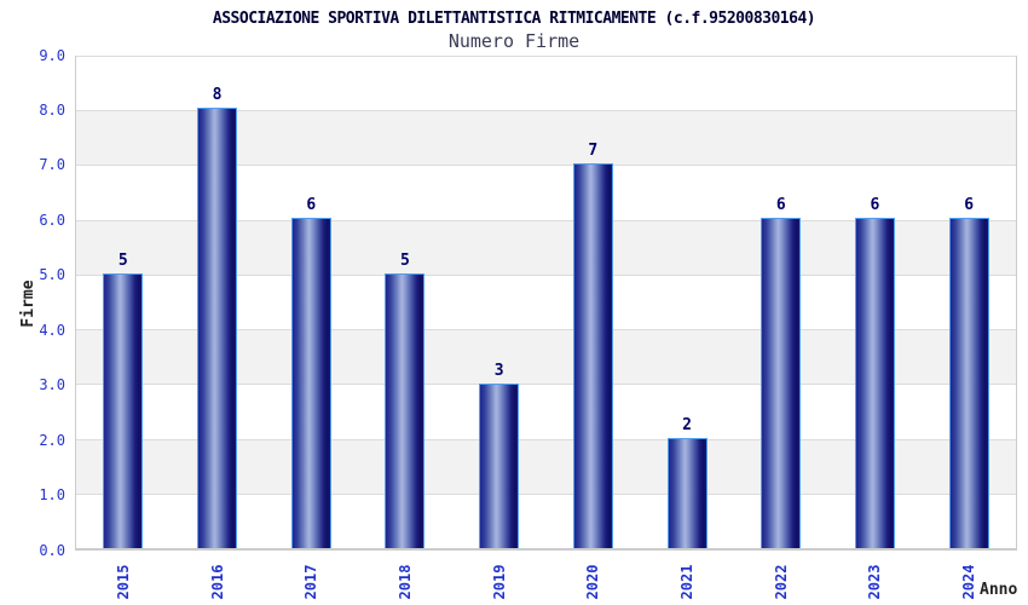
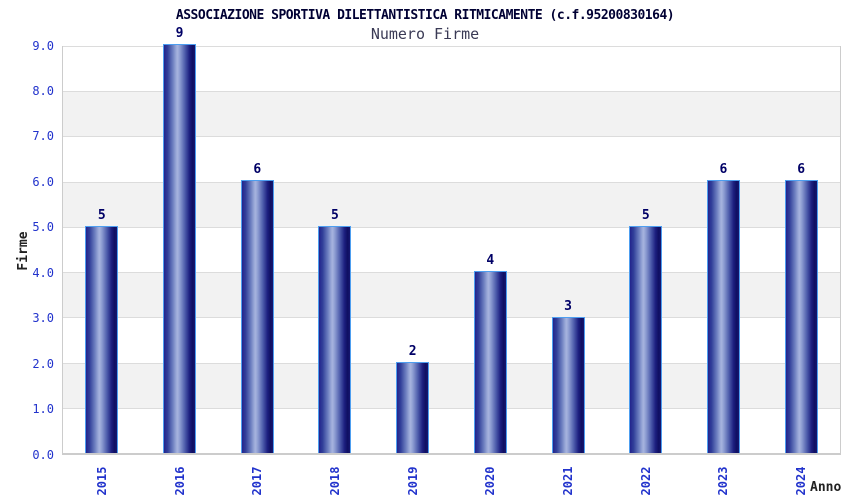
2016: 8 -> 9
2019: 3 -> 2
2020: 7 -> 4
2021: 2 -> 3
2022: 6 -> 5
